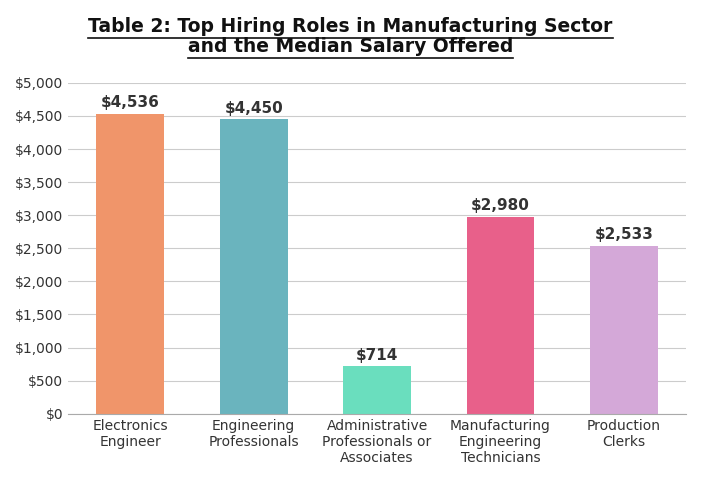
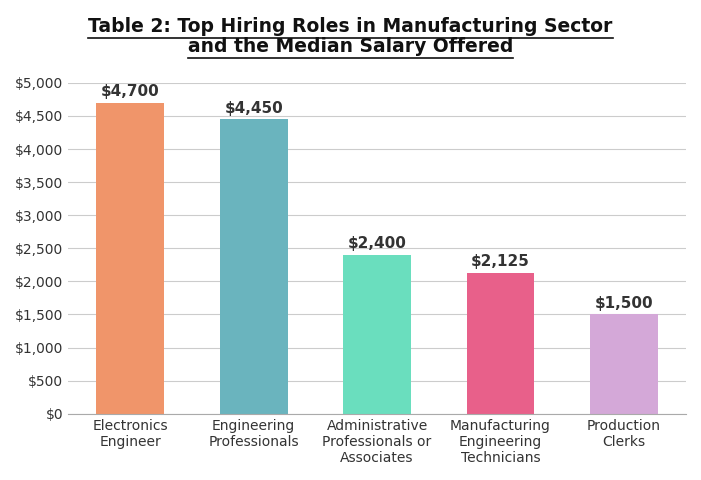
Electronics Engineer: $4,536 -> $4,700
Administrative Professionals or Associates: $714 -> $2,400
Manufacturing Engineering Technicians: $2,980 -> $2,125
Production Clerks: $2,533 -> $1,500
